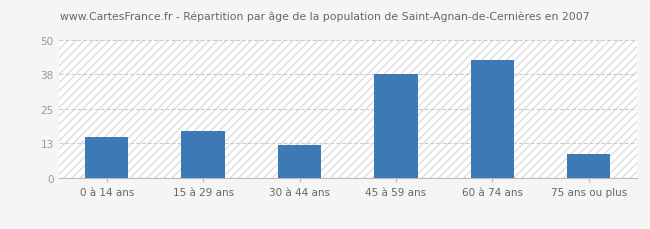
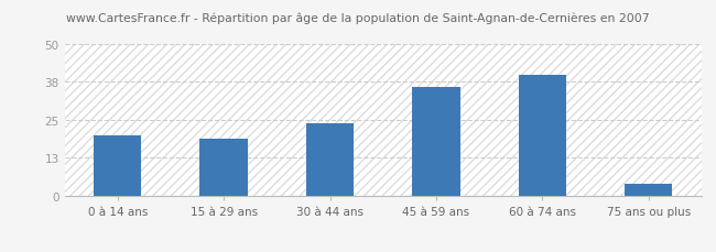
0 à 14 ans: 15 -> 20
15 à 29 ans: 17 -> 19
30 à 44 ans: 12 -> 24
45 à 59 ans: 38 -> 36
60 à 74 ans: 43 -> 40
75 ans ou plus: 9 -> 4
